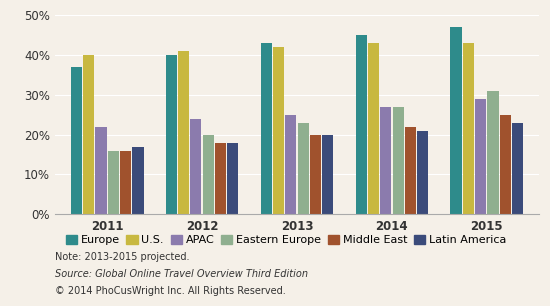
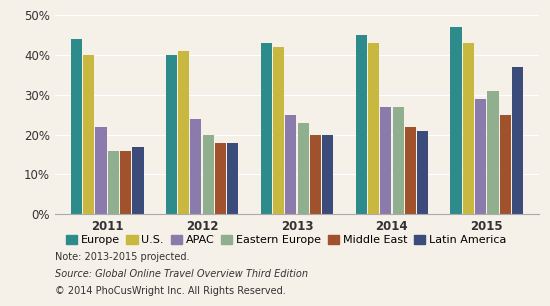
Europe/2011: 37% -> 44%
Latin America/2015: 23% -> 37%
